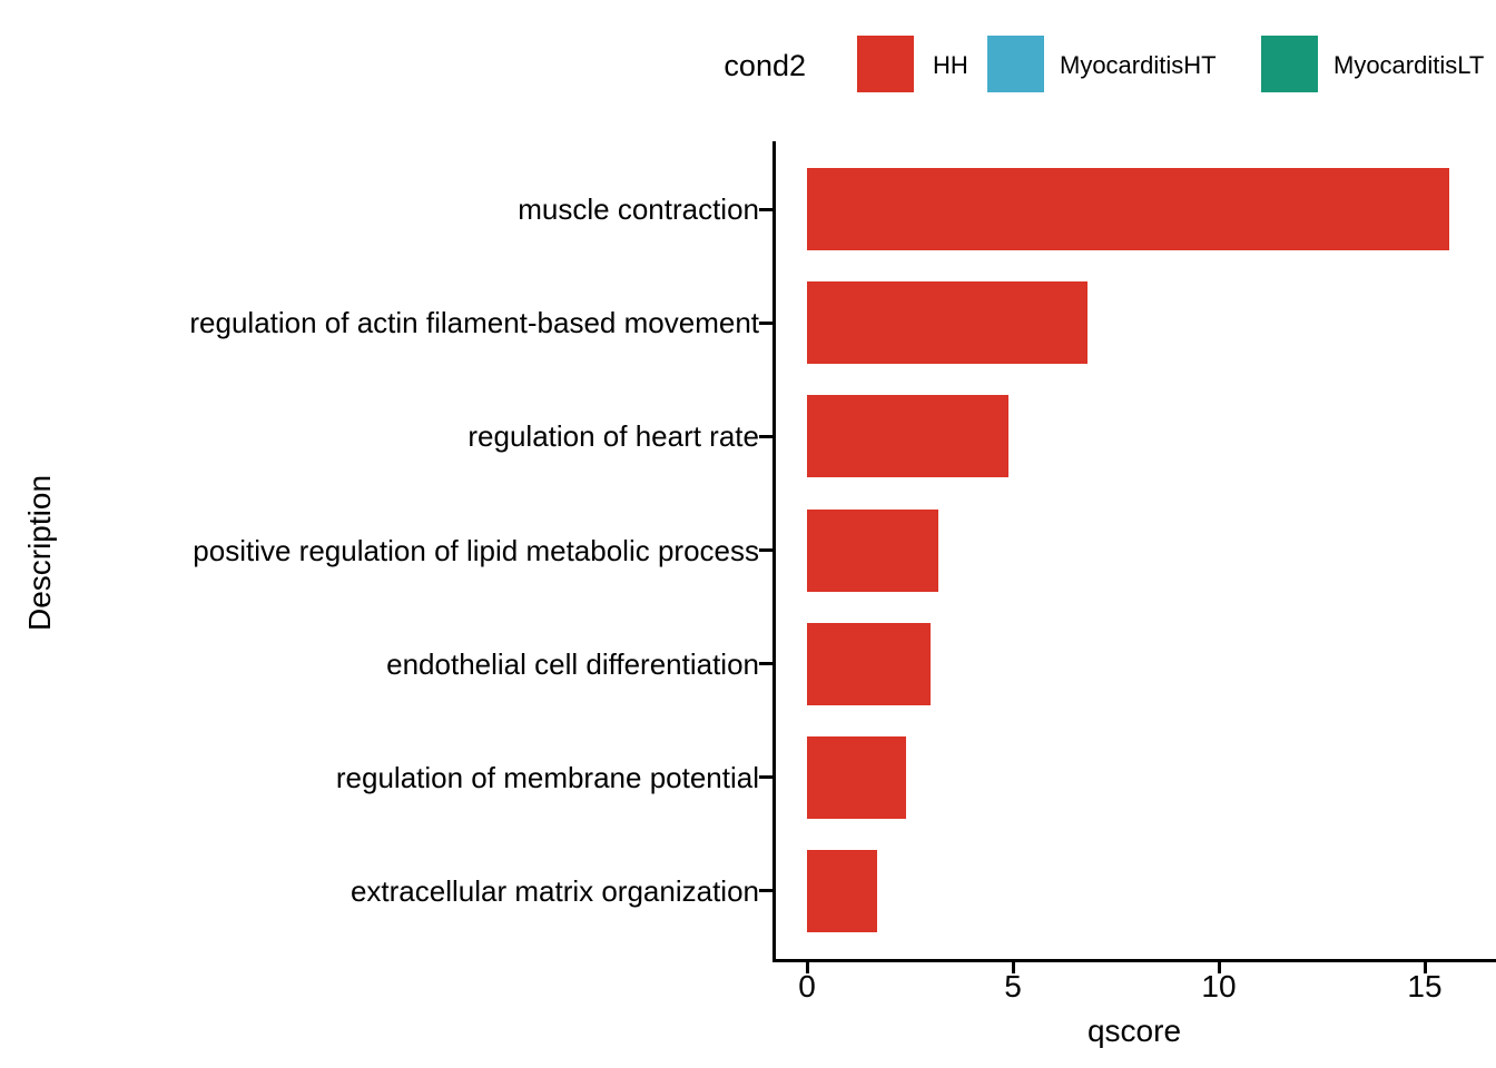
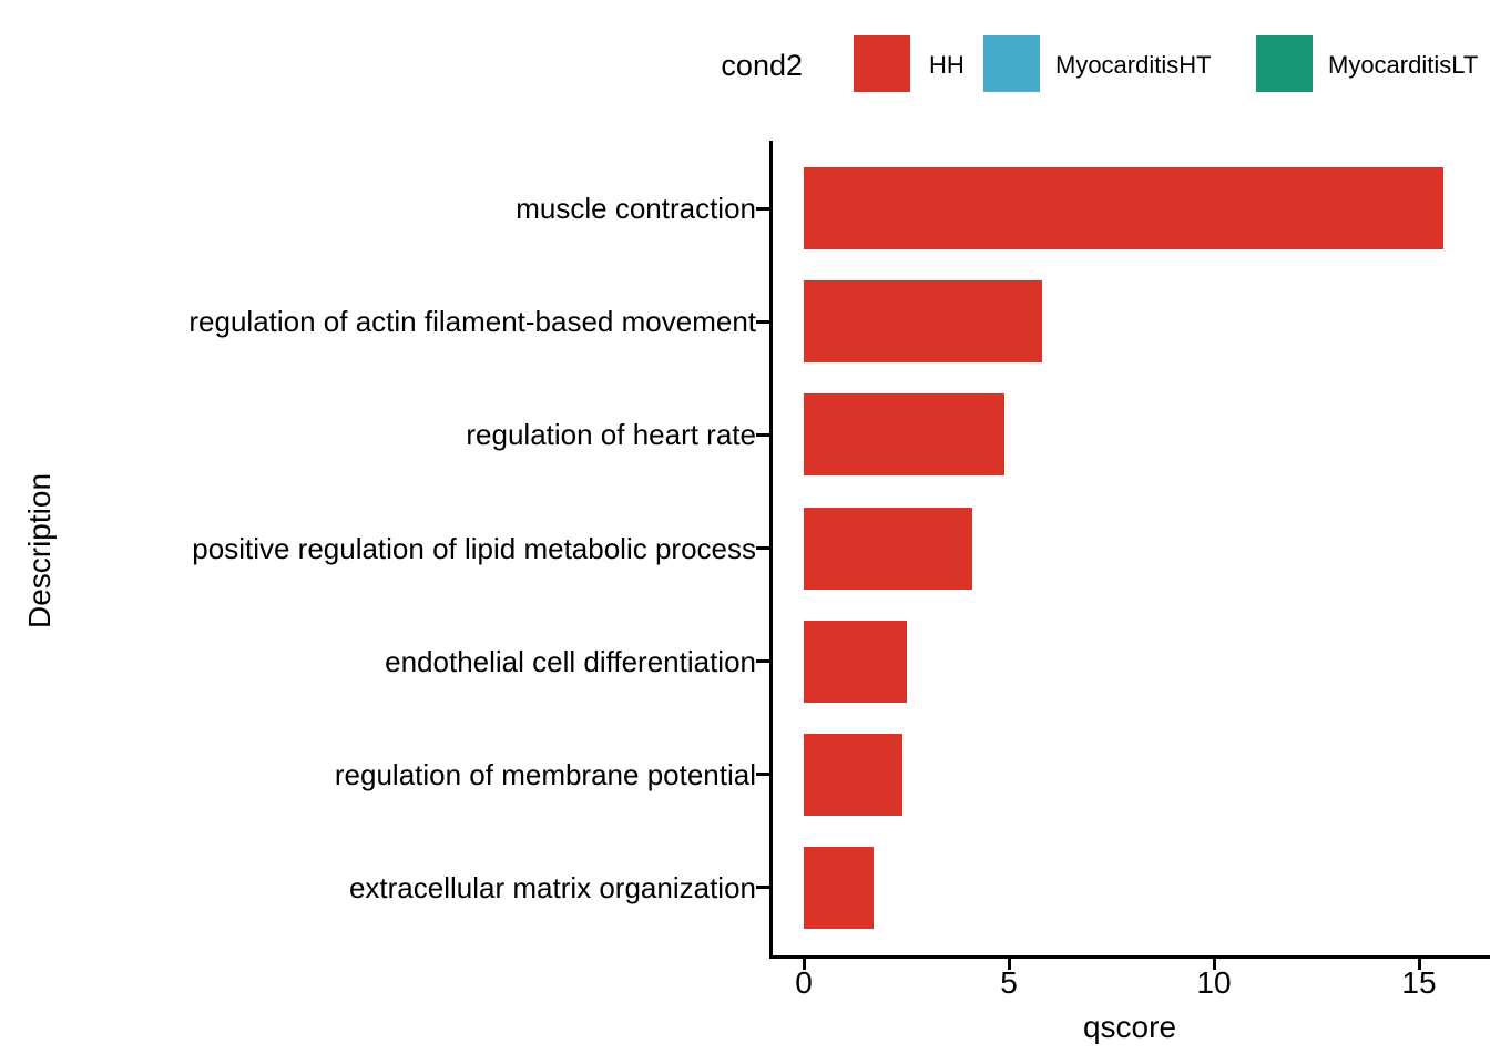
regulation of actin filament-based movement: 6.8 -> 5.8
positive regulation of lipid metabolic process: 3.2 -> 4.1
endothelial cell differentiation: 3.0 -> 2.5
